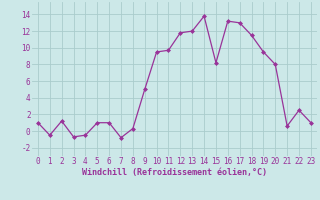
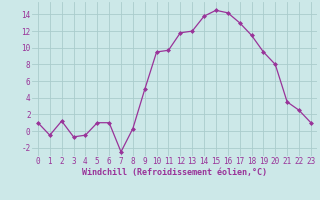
7: -0.8 -> -2.5
15: 8.2 -> 14.5
16: 13.2 -> 14.2
21: 0.6 -> 3.5
